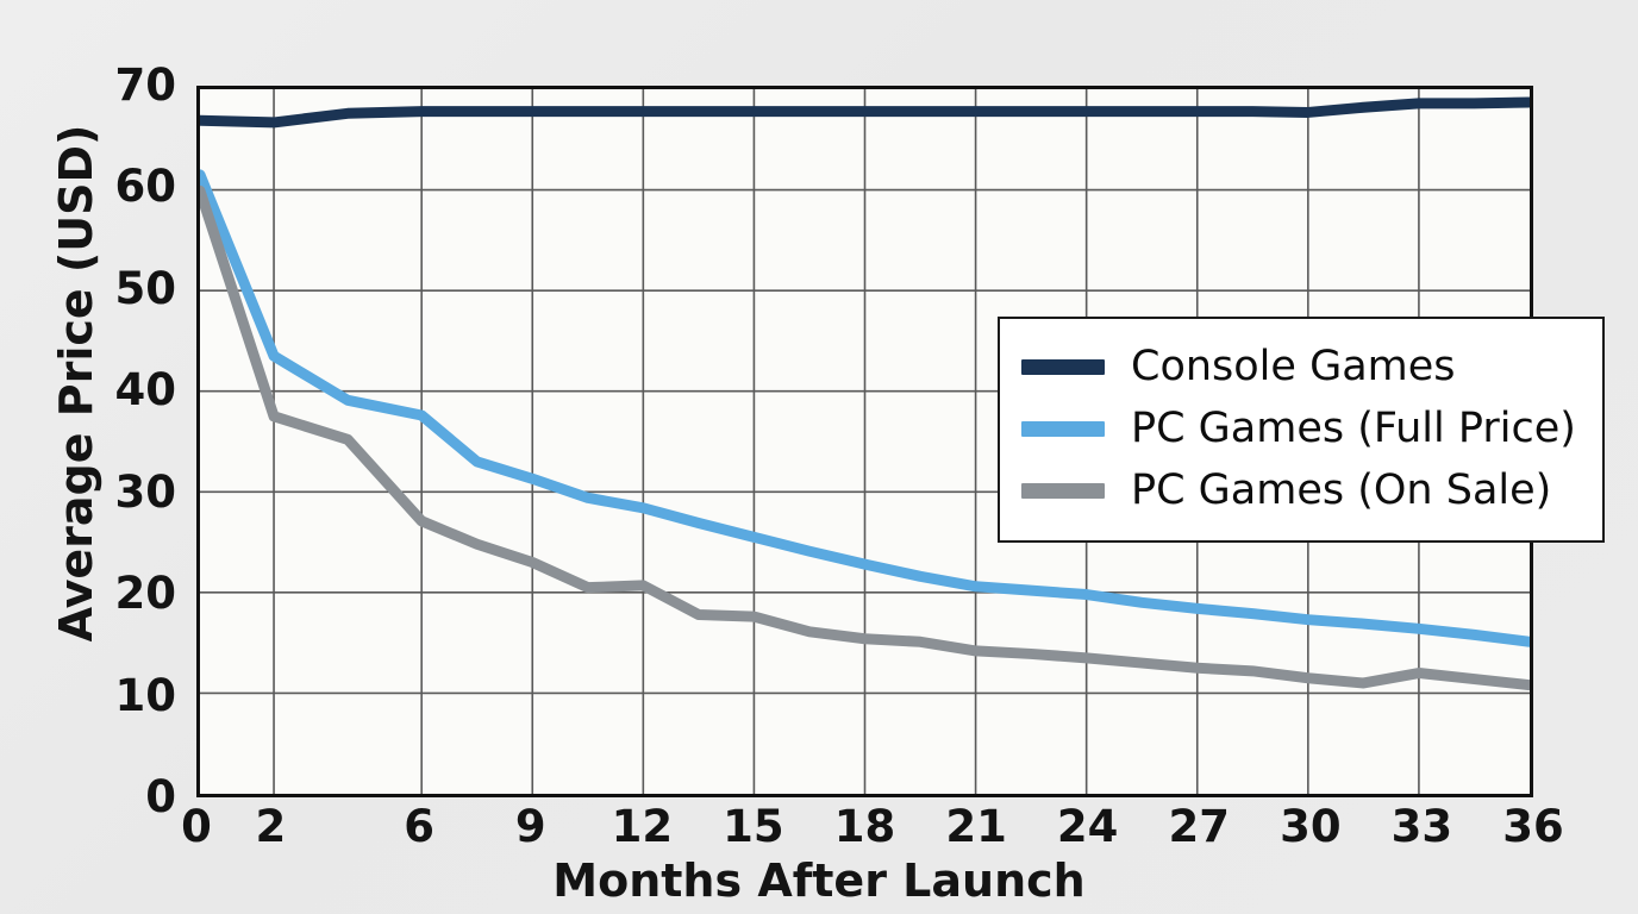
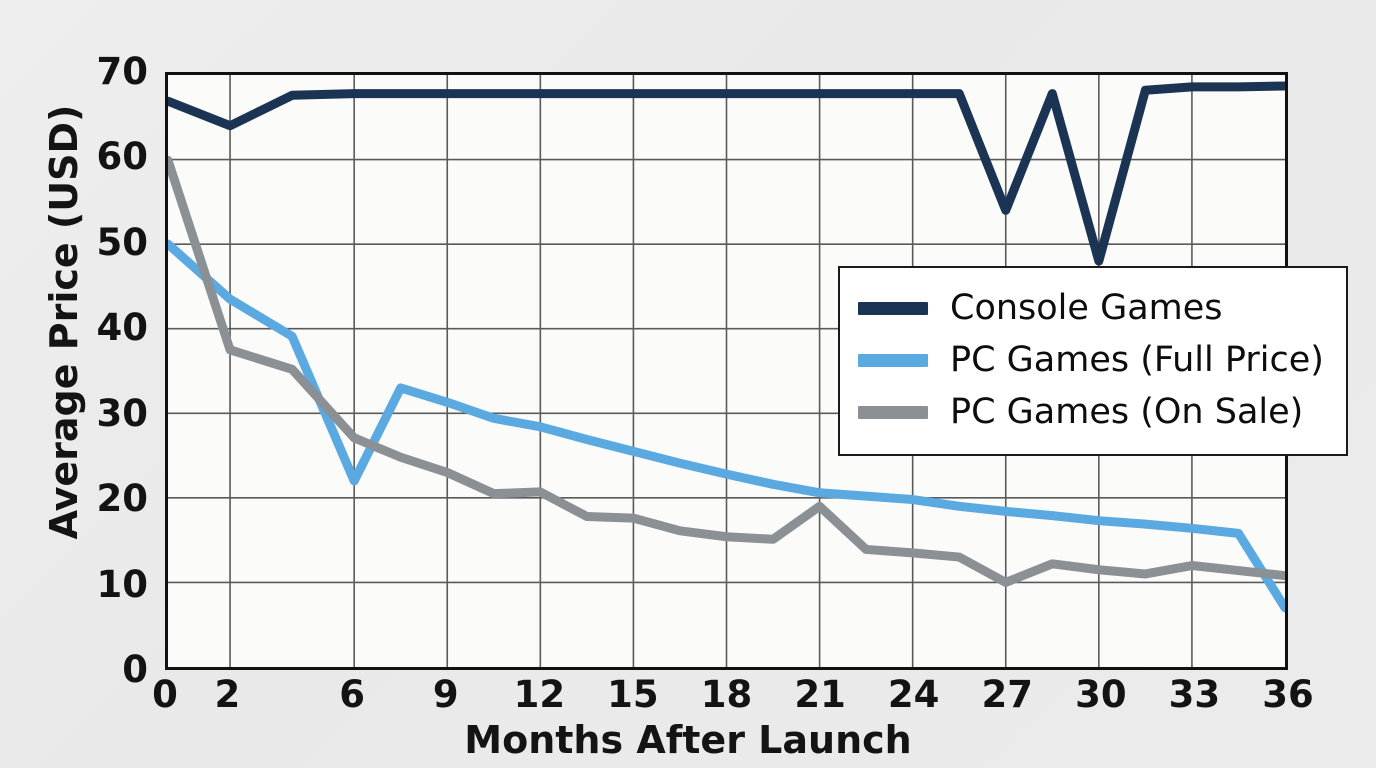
PC Games (Full Price)/0: 62 -> 50
Console Games/2: 67 -> 64
PC Games (Full Price)/6: 38 -> 22
PC Games (On Sale)/21: 14 -> 19
Console Games/27: 68 -> 54
PC Games (On Sale)/27: 12 -> 10
Console Games/30: 68 -> 48
PC Games (Full Price)/36: 15 -> 7
